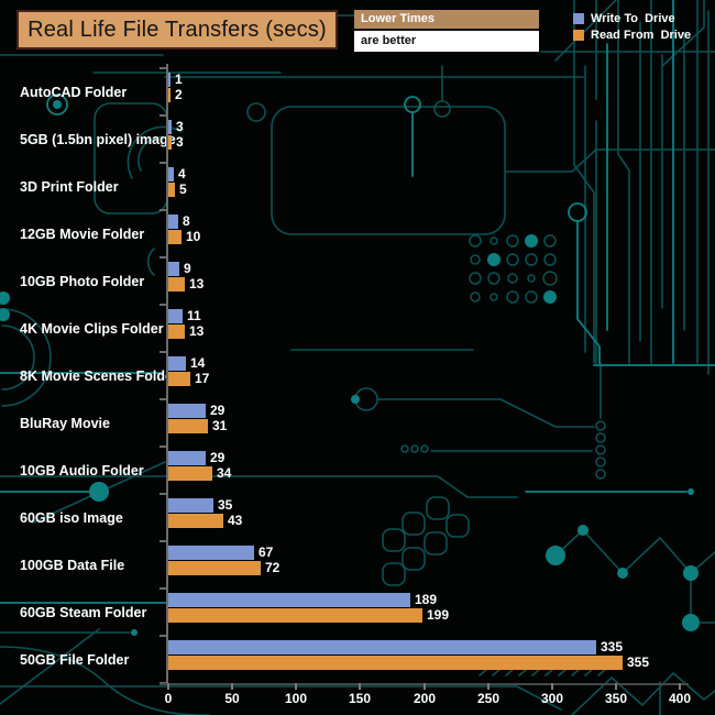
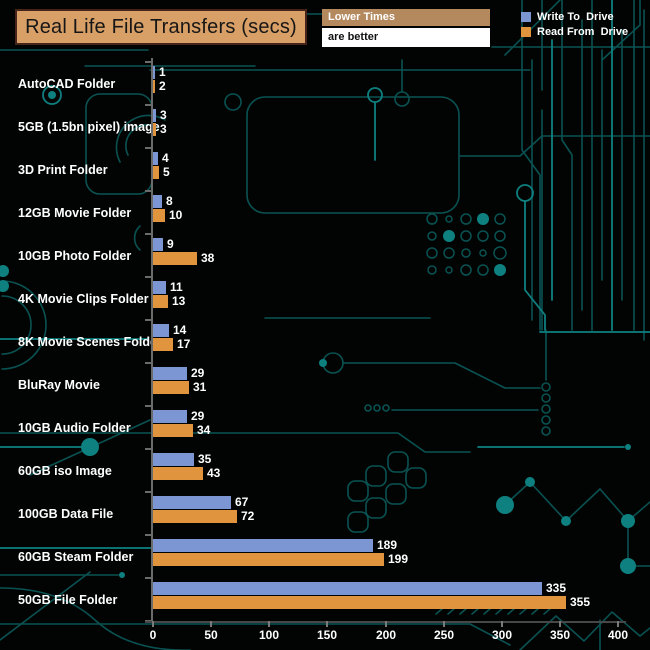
Read From Drive/10GB Photo Folder: 13 -> 38
